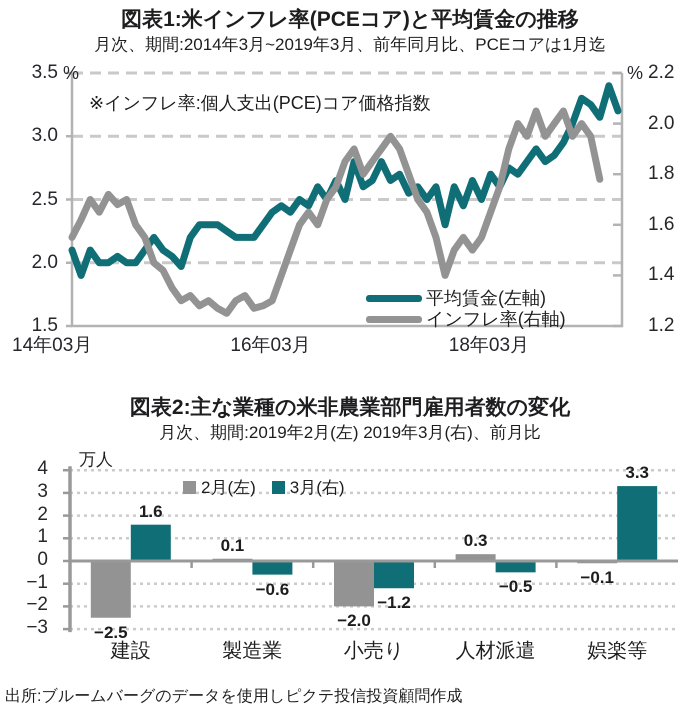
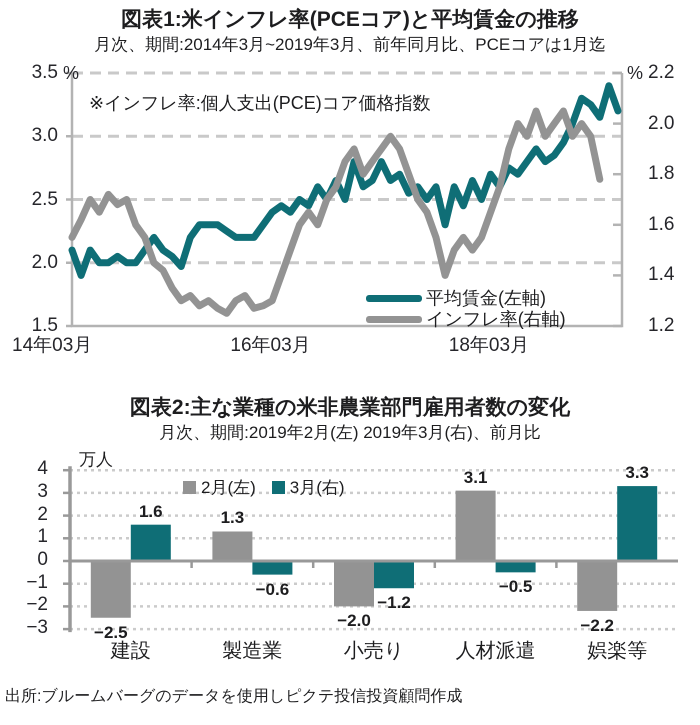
図表2:主な業種の米非農業部門雇用者数の変化/2月(左)/製造業: 0.1 -> 1.3
図表2:主な業種の米非農業部門雇用者数の変化/2月(左)/人材派遣: 0.3 -> 3.1
図表2:主な業種の米非農業部門雇用者数の変化/2月(左)/娯楽等: −0.1 -> −2.2
